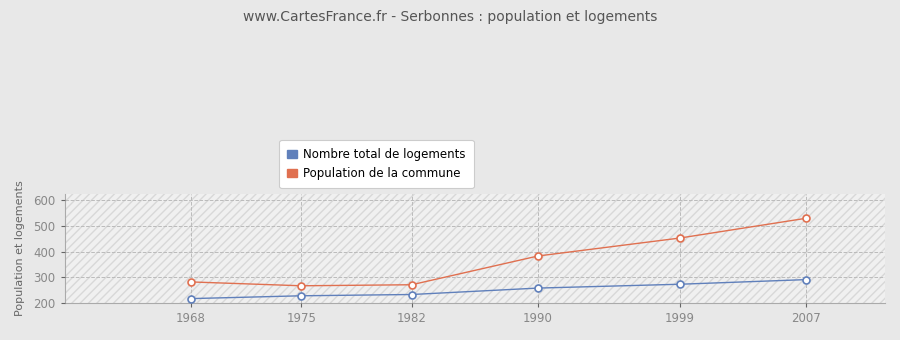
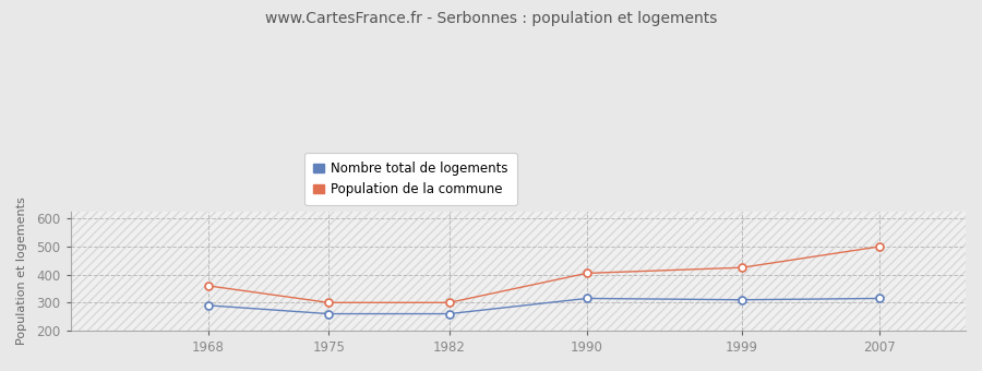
Nombre total de logements/1968: 217 -> 290
Population de la commune/1968: 282 -> 360
Nombre total de logements/1975: 228 -> 260
Population de la commune/1975: 267 -> 300
Nombre total de logements/1982: 233 -> 260
Population de la commune/1982: 271 -> 300
Nombre total de logements/1990: 258 -> 315
Population de la commune/1990: 383 -> 405
Nombre total de logements/1999: 273 -> 310
Population de la commune/1999: 453 -> 425
Nombre total de logements/2007: 291 -> 315
Population de la commune/2007: 530 -> 500
